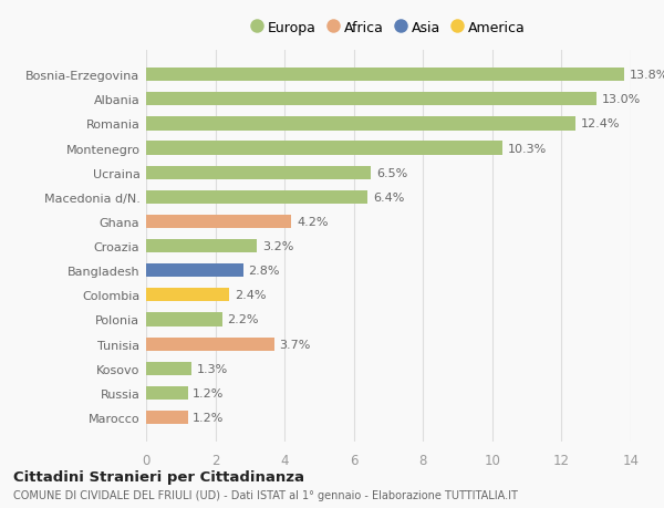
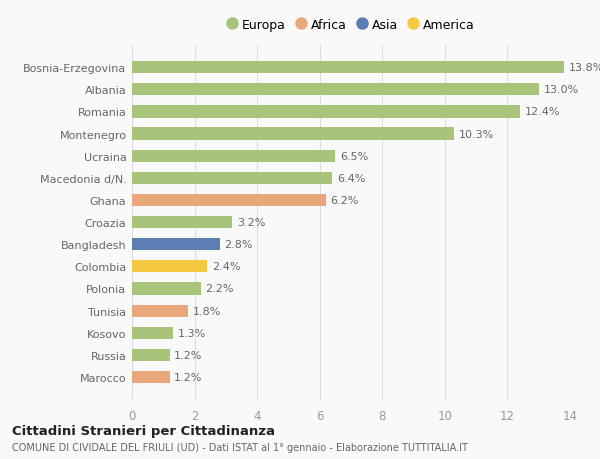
Ghana: 4.2% -> 6.2%
Tunisia: 3.7% -> 1.8%
